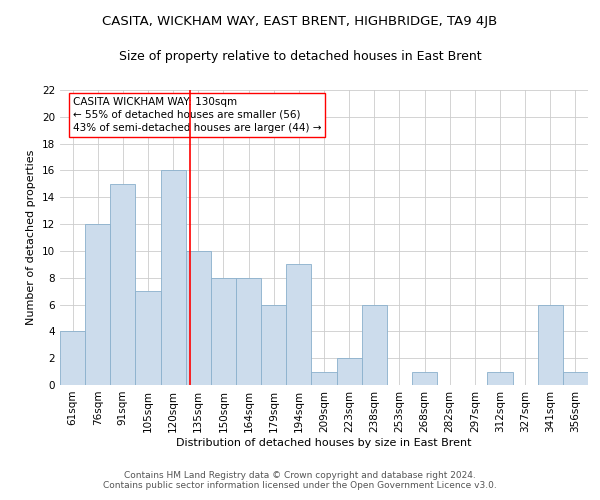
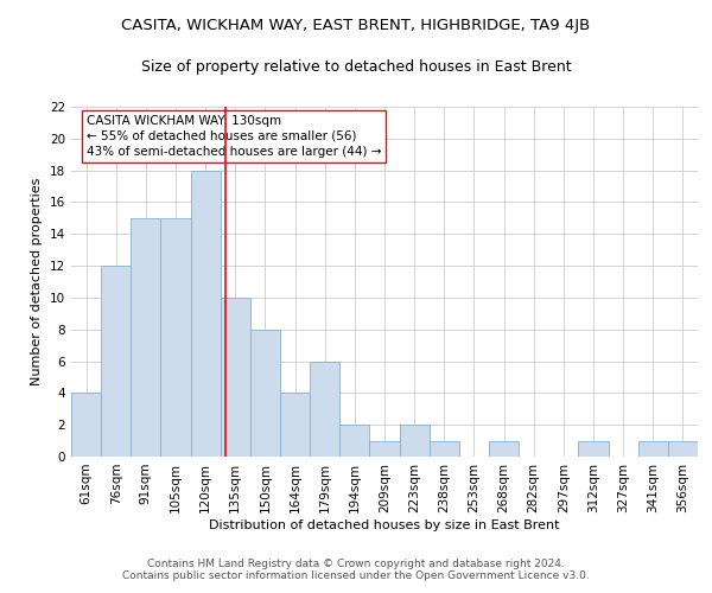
105sqm: 7 -> 15
120sqm: 16 -> 18
164sqm: 8 -> 4
194sqm: 9 -> 2
238sqm: 6 -> 1
341sqm: 6 -> 1
